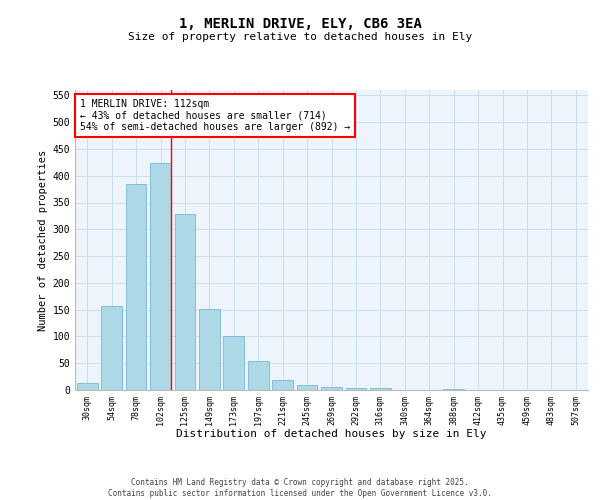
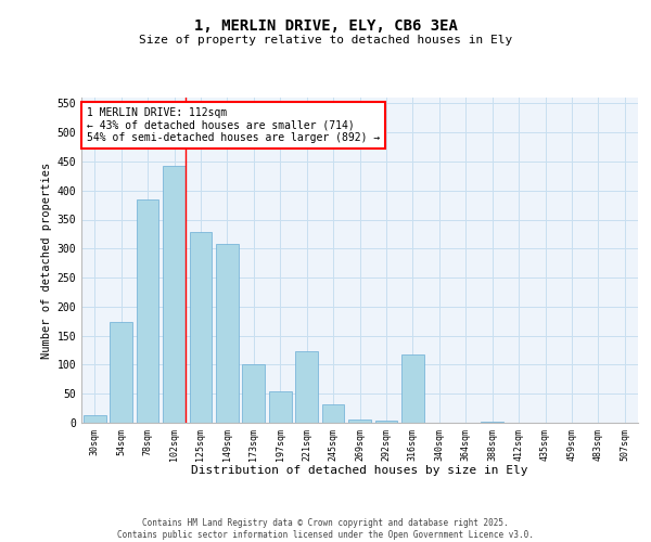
54sqm: 157 -> 174
102sqm: 424 -> 442
149sqm: 152 -> 308
221sqm: 18 -> 124
245sqm: 9 -> 32
316sqm: 3 -> 118
